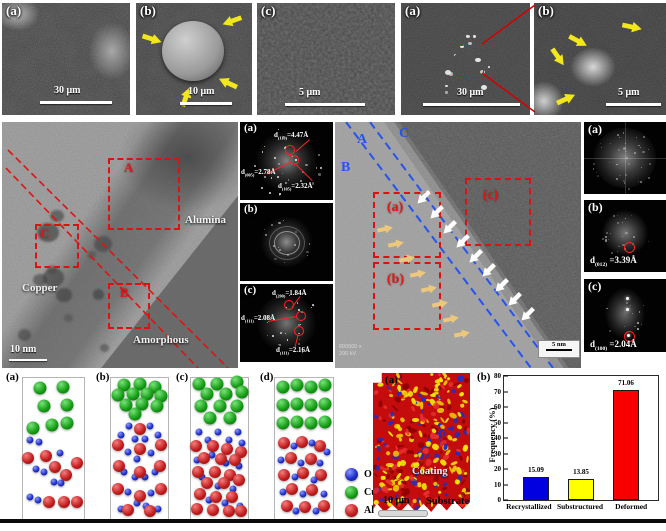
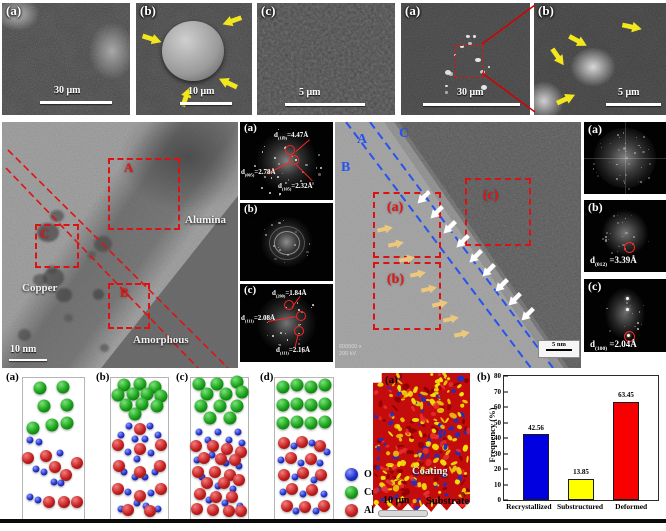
Recrystallized: 15.09 -> 42.56
Deformed: 71.06 -> 63.45
